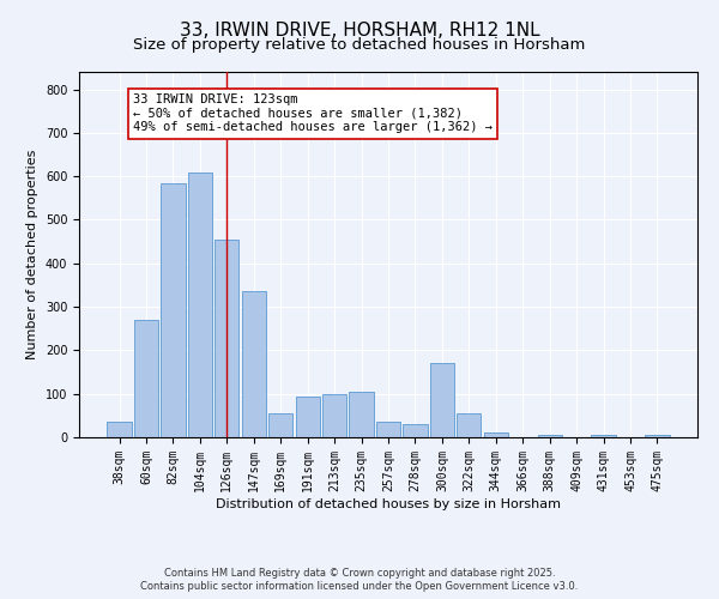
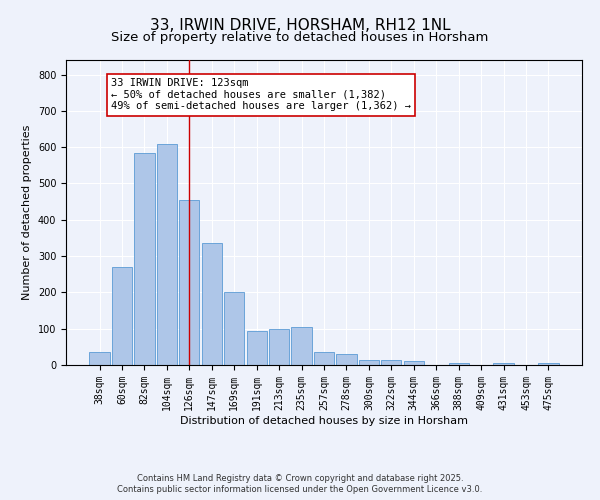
169sqm: 55 -> 200
300sqm: 170 -> 15
322sqm: 55 -> 15
